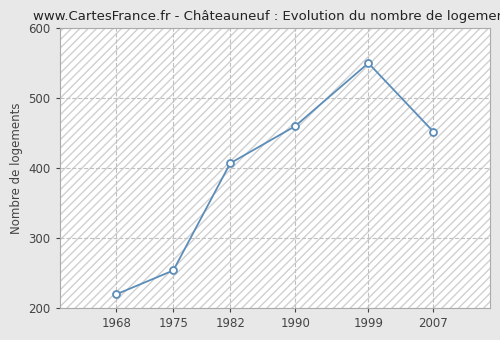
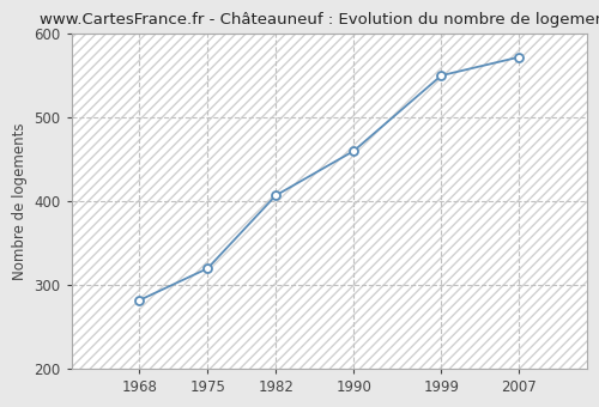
1968: 220 -> 282
1975: 254 -> 320
2007: 452 -> 572
